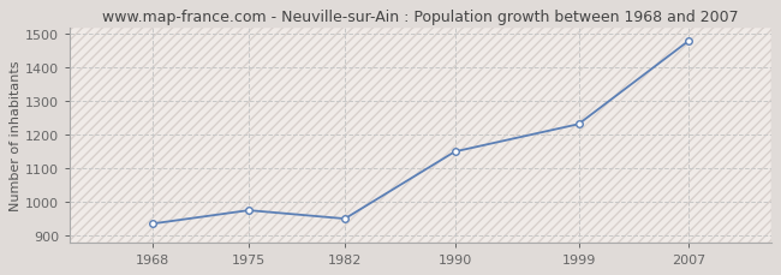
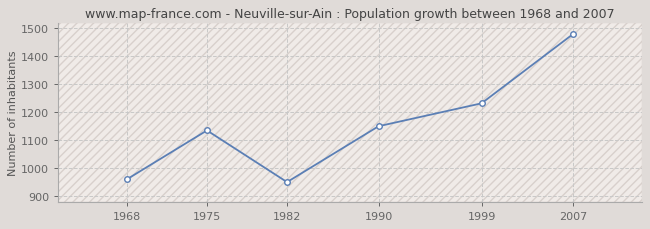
1968: 935 -> 960
1975: 975 -> 1135
